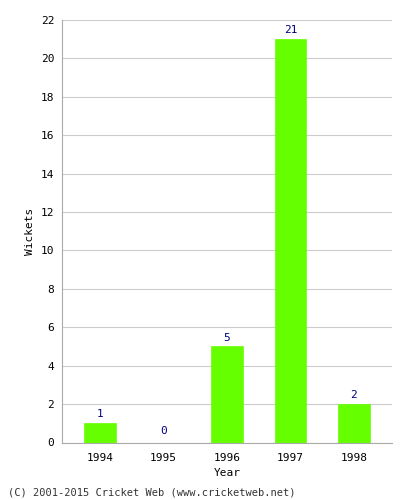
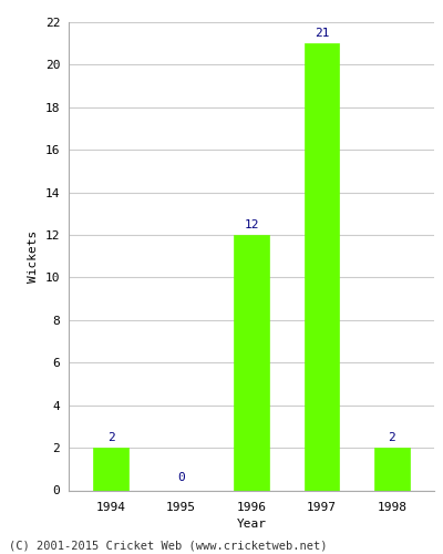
1994: 1 -> 2
1996: 5 -> 12
